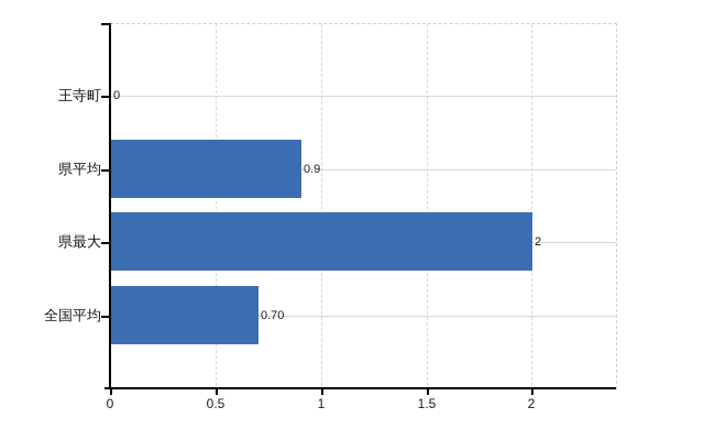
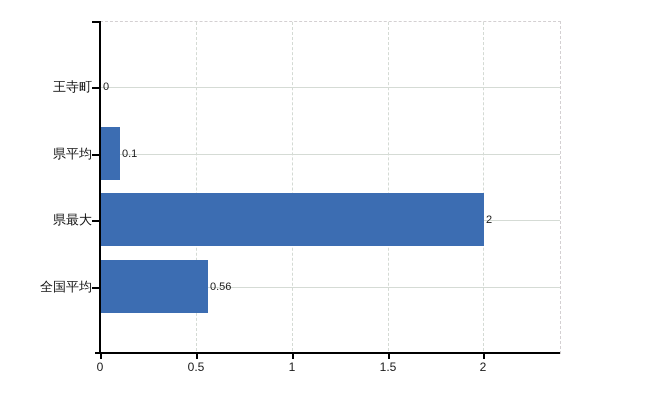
県平均: 0.9 -> 0.1
全国平均: 0.70 -> 0.56
